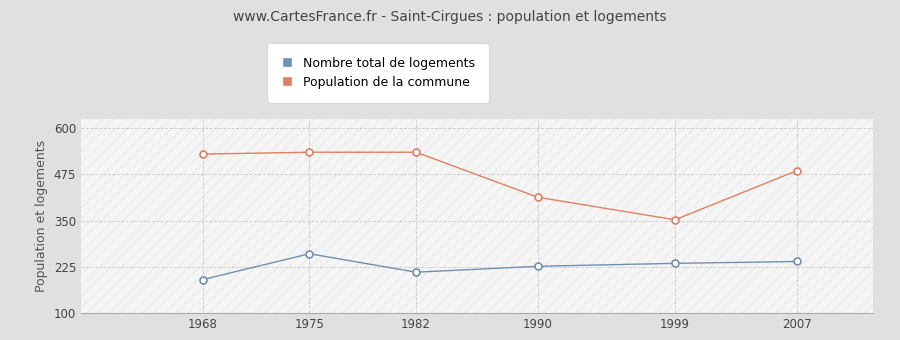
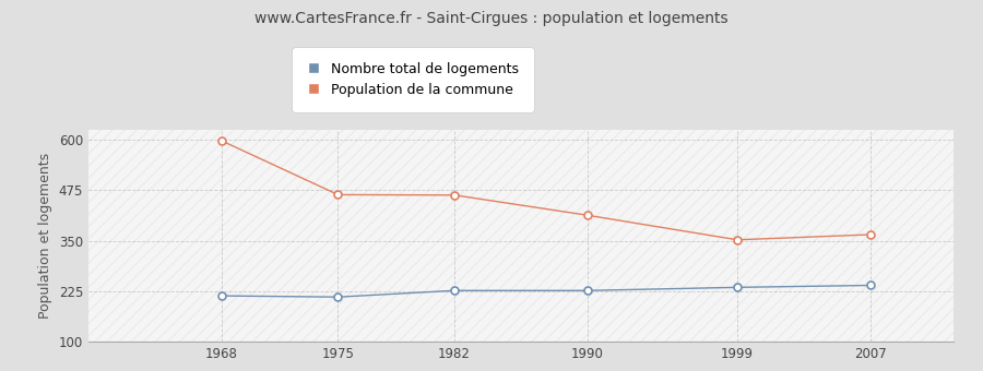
Nombre total de logements/1968: 190 -> 213
Population de la commune/1968: 530 -> 598
Nombre total de logements/1975: 260 -> 210
Population de la commune/1975: 535 -> 464
Nombre total de logements/1982: 210 -> 226
Population de la commune/1982: 535 -> 463
Population de la commune/2007: 485 -> 365
